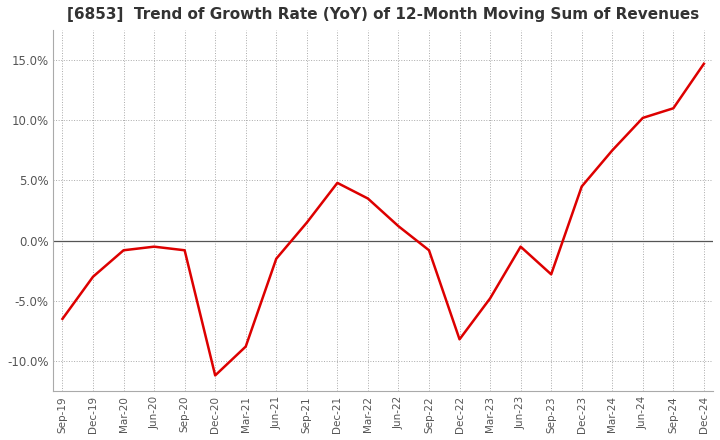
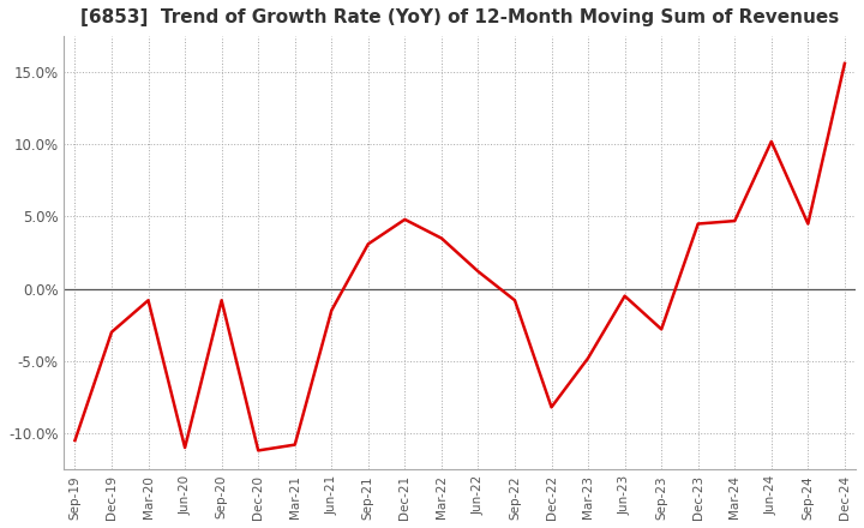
Sep-19: -6.5% -> -10.5%
Jun-20: -0.5% -> -11.0%
Mar-21: -8.8% -> -10.8%
Sep-21: 1.5% -> 3.1%
Mar-24: 7.5% -> 4.7%
Sep-24: 11.0% -> 4.5%
Dec-24: 14.7% -> 15.6%
